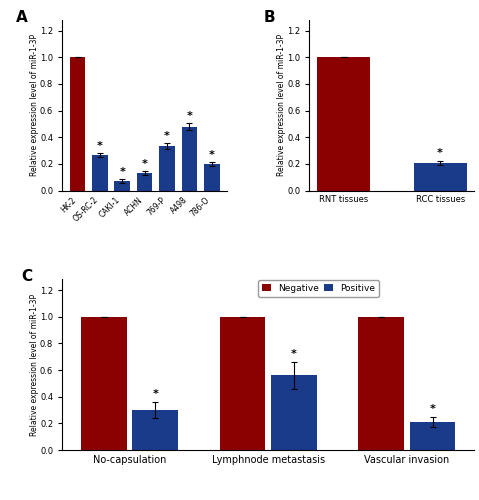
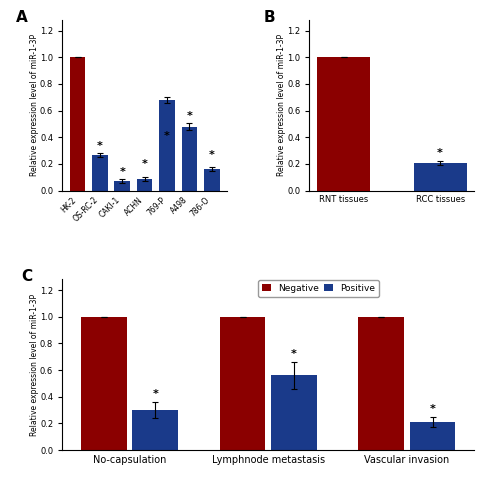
ACHN: 0.13 -> 0.09
769-P: 0.34 -> 0.68
786-O: 0.20 -> 0.16
